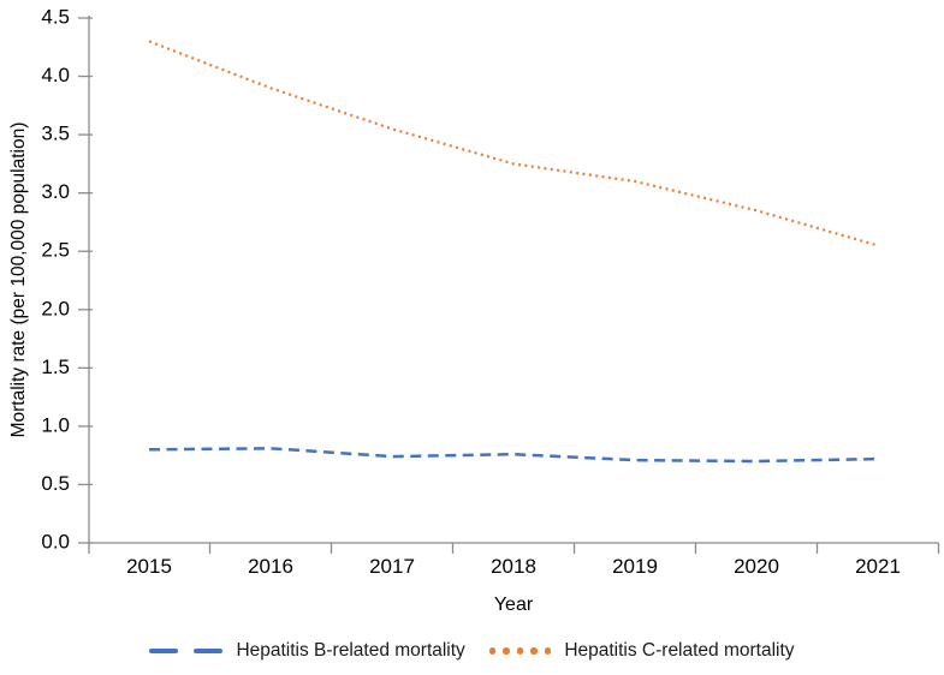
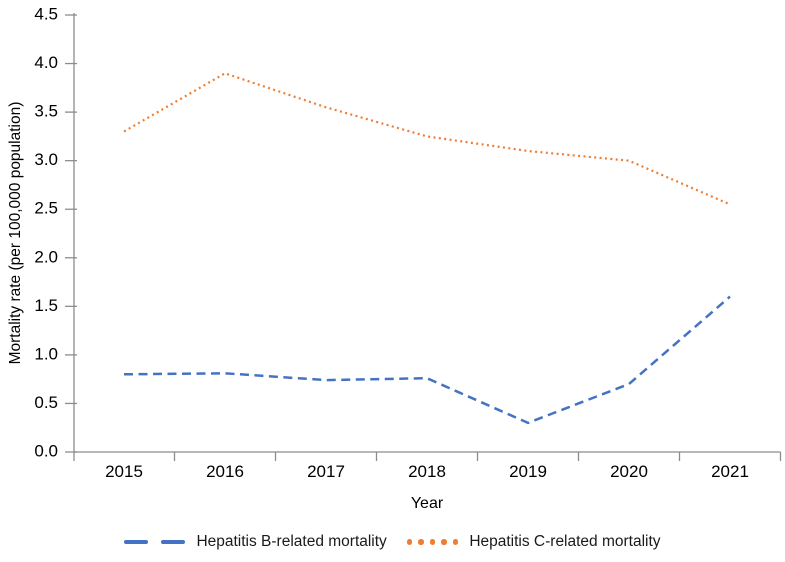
Hepatitis C-related mortality/2015: 4.3 -> 3.3
Hepatitis B-related mortality/2019: 0.7 -> 0.3
Hepatitis C-related mortality/2020: 2.9 -> 3.0
Hepatitis B-related mortality/2021: 0.7 -> 1.6
